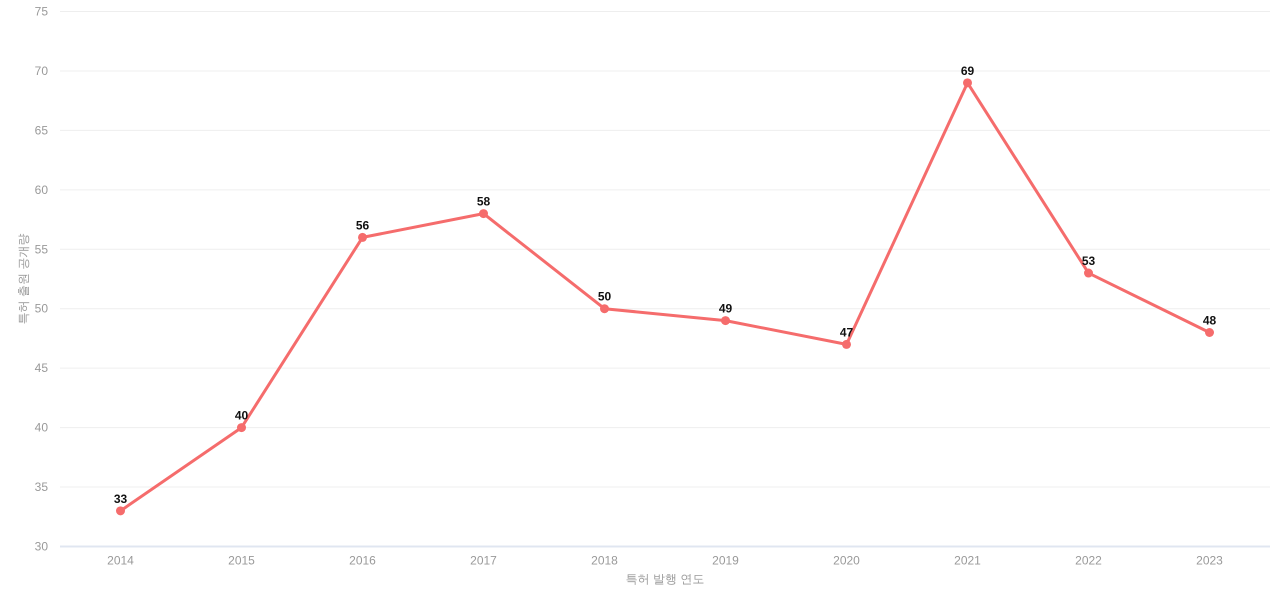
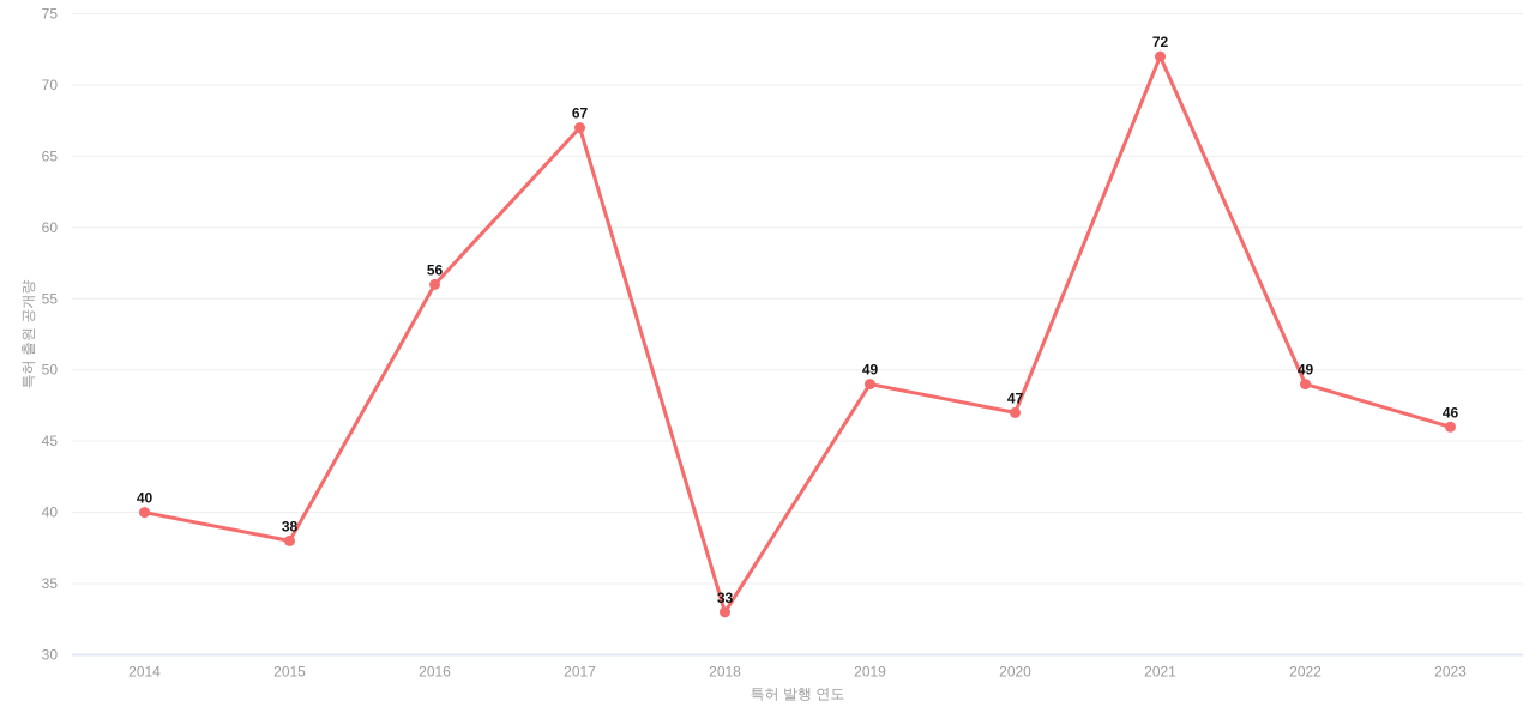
2014: 33 -> 40
2015: 40 -> 38
2017: 58 -> 67
2018: 50 -> 33
2021: 69 -> 72
2022: 53 -> 49
2023: 48 -> 46
